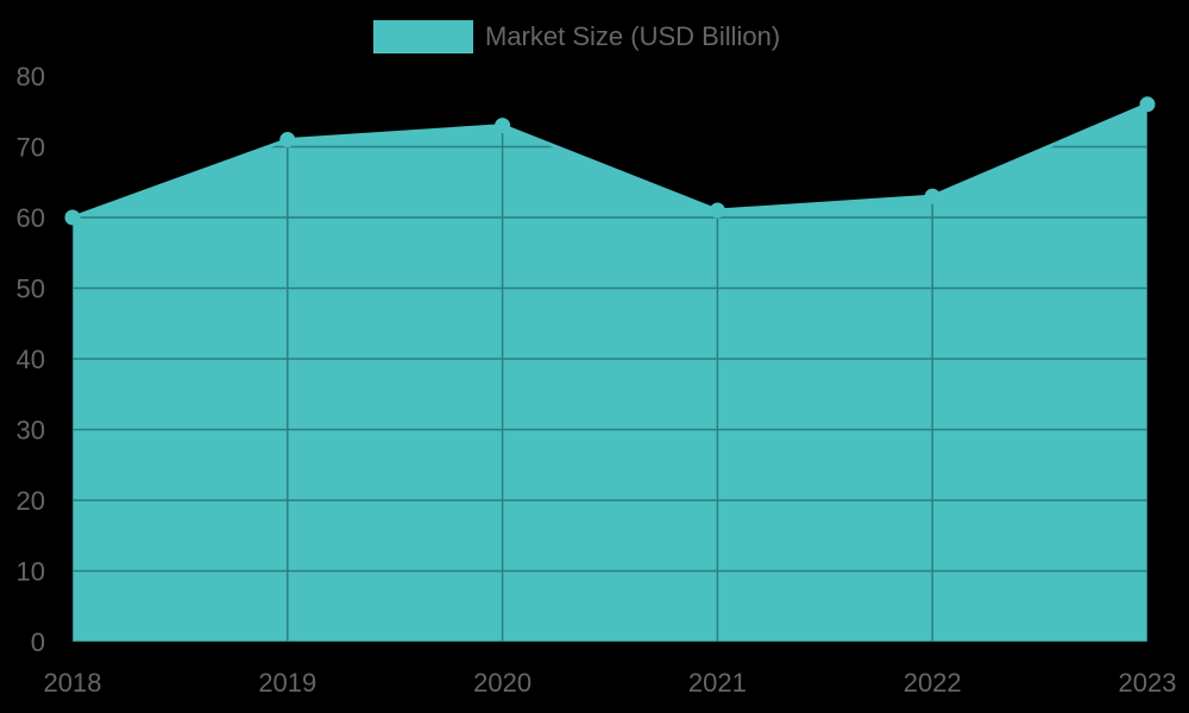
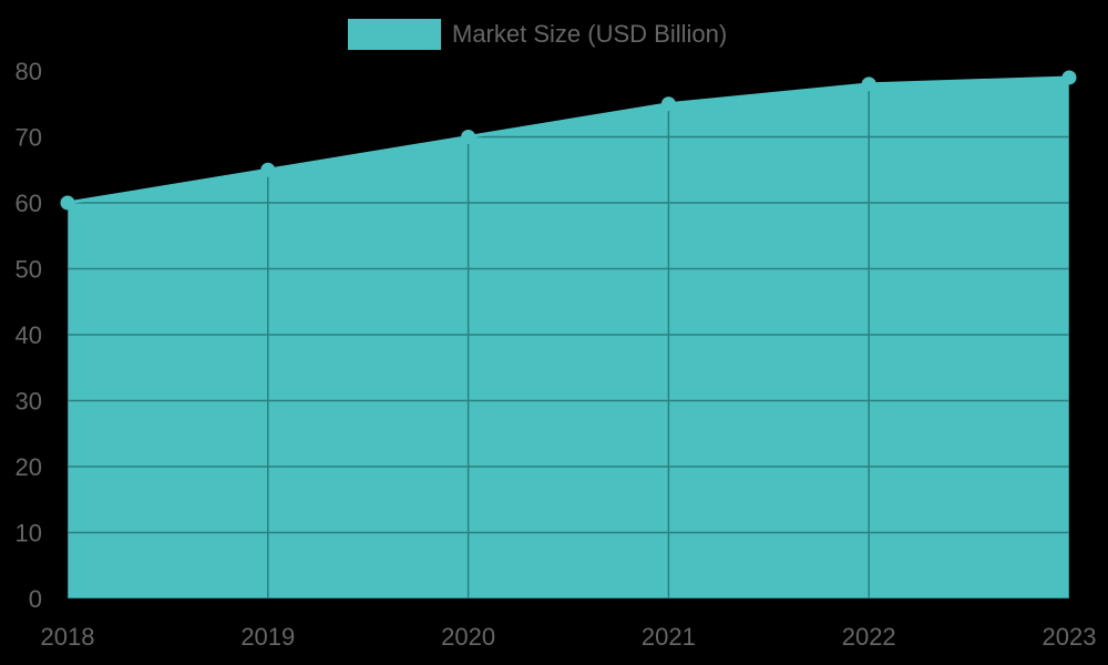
2019: 71 -> 65
2020: 73 -> 70
2021: 61 -> 75
2022: 63 -> 78
2023: 76 -> 79
